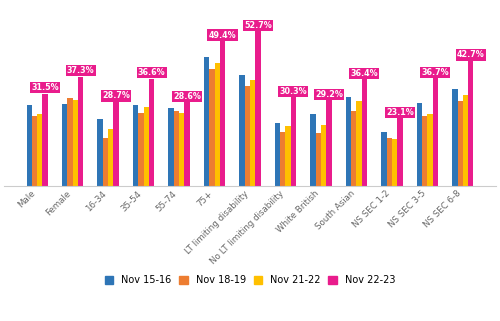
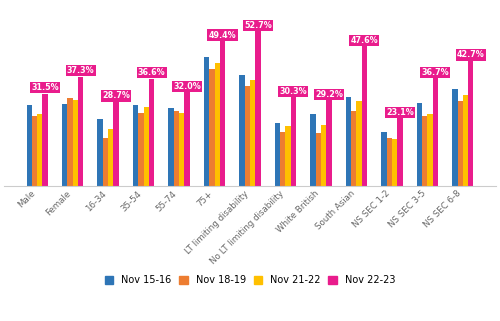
Nov 22-23/55-74: 28.6% -> 32.0%
Nov 22-23/South Asian: 36.4% -> 47.6%
